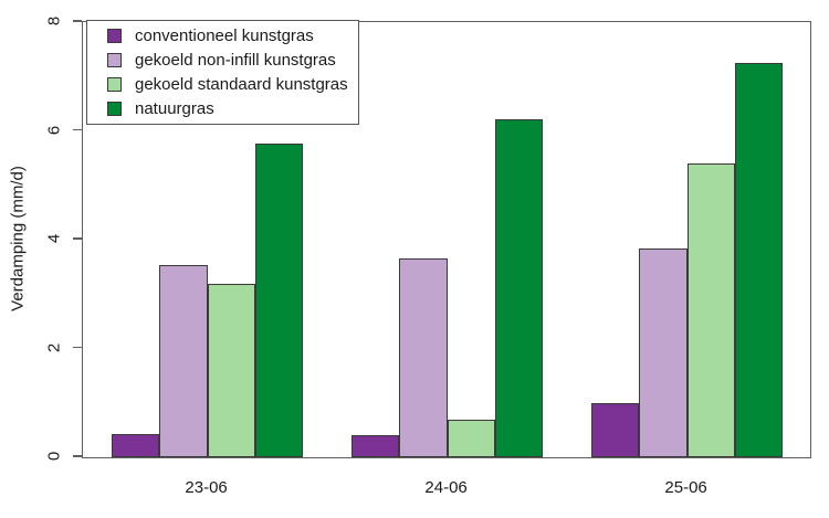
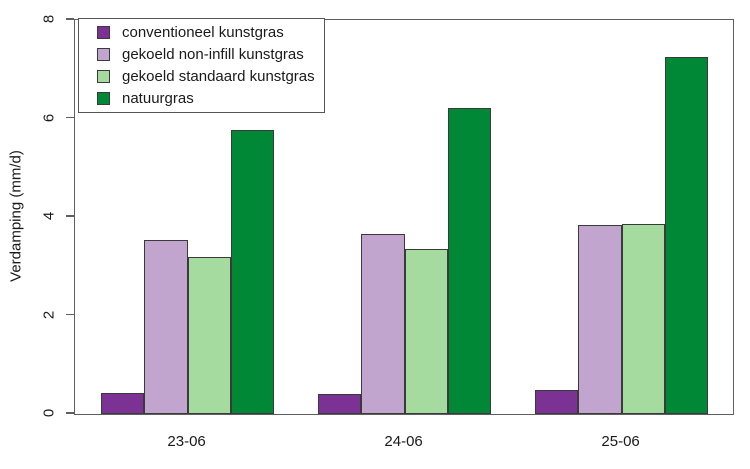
gekoeld standaard kunstgras/24-06: 0.7 -> 3.4
conventioneel kunstgras/25-06: 1.0 -> 0.5
gekoeld standaard kunstgras/25-06: 5.4 -> 3.9
